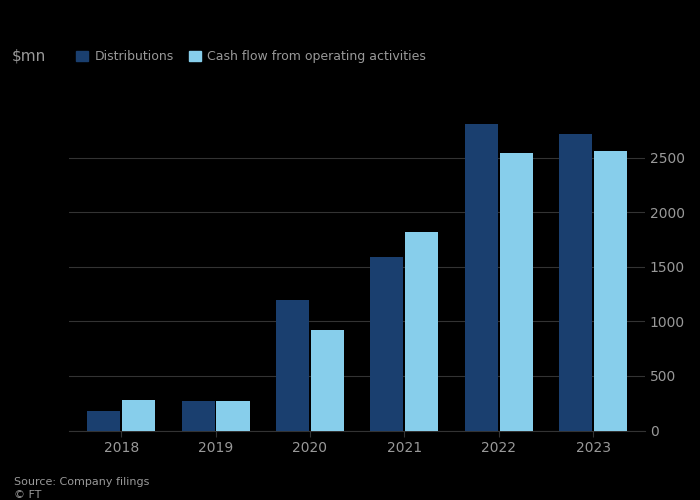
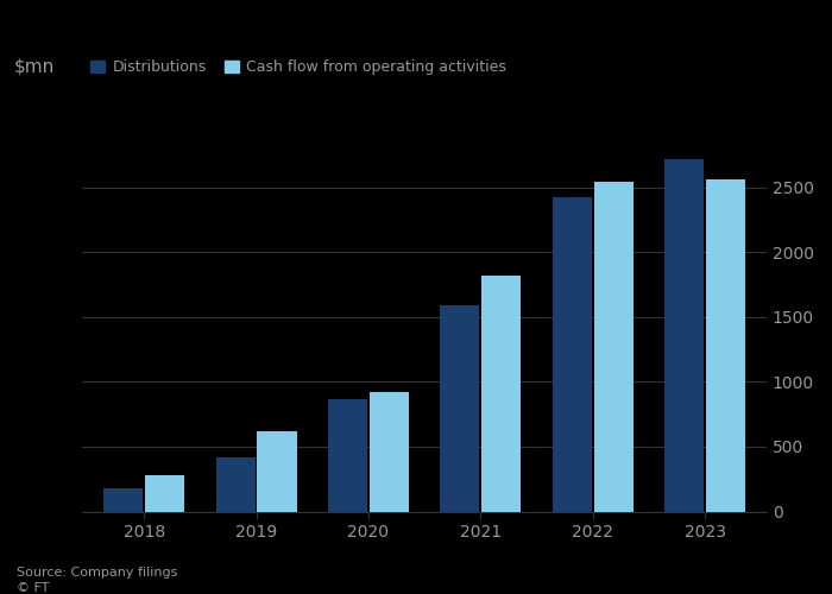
Distributions/2019: 270 -> 420
Cash flow from operating activities/2019: 270 -> 620
Distributions/2020: 1200 -> 870
Distributions/2022: 2810 -> 2420
